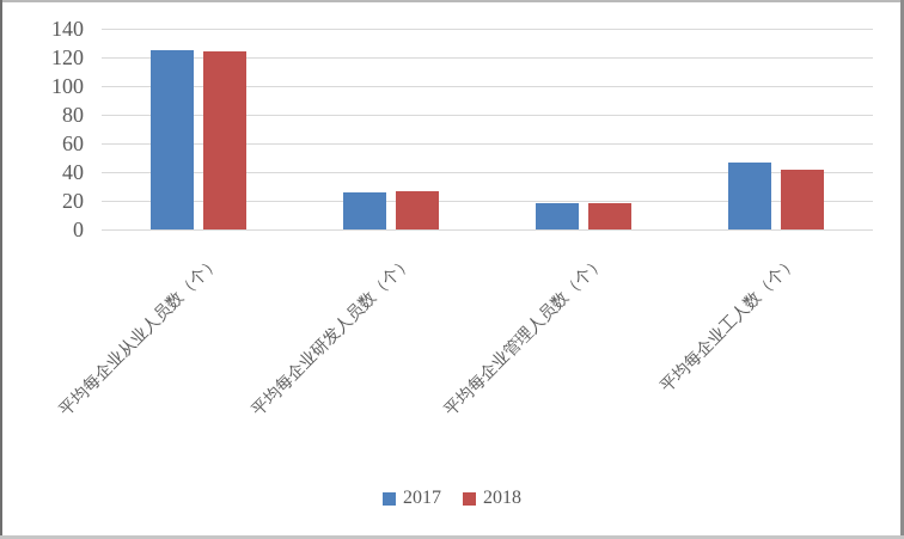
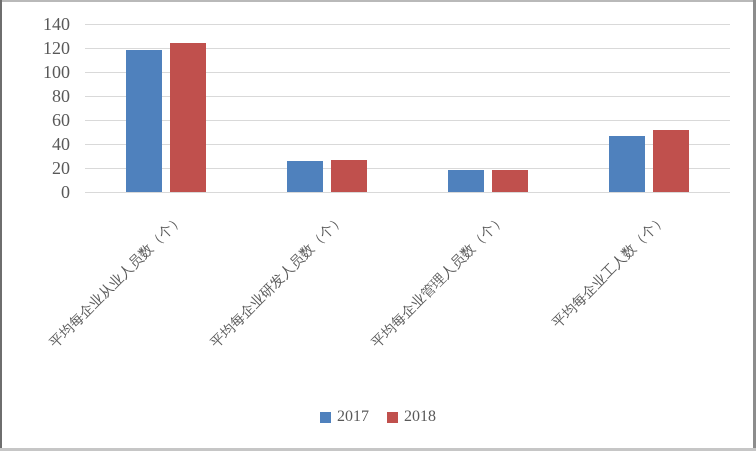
2017/平均每企业从业人员数（个）: 125 -> 118
2018/平均每企业工人数（个）: 42 -> 52
